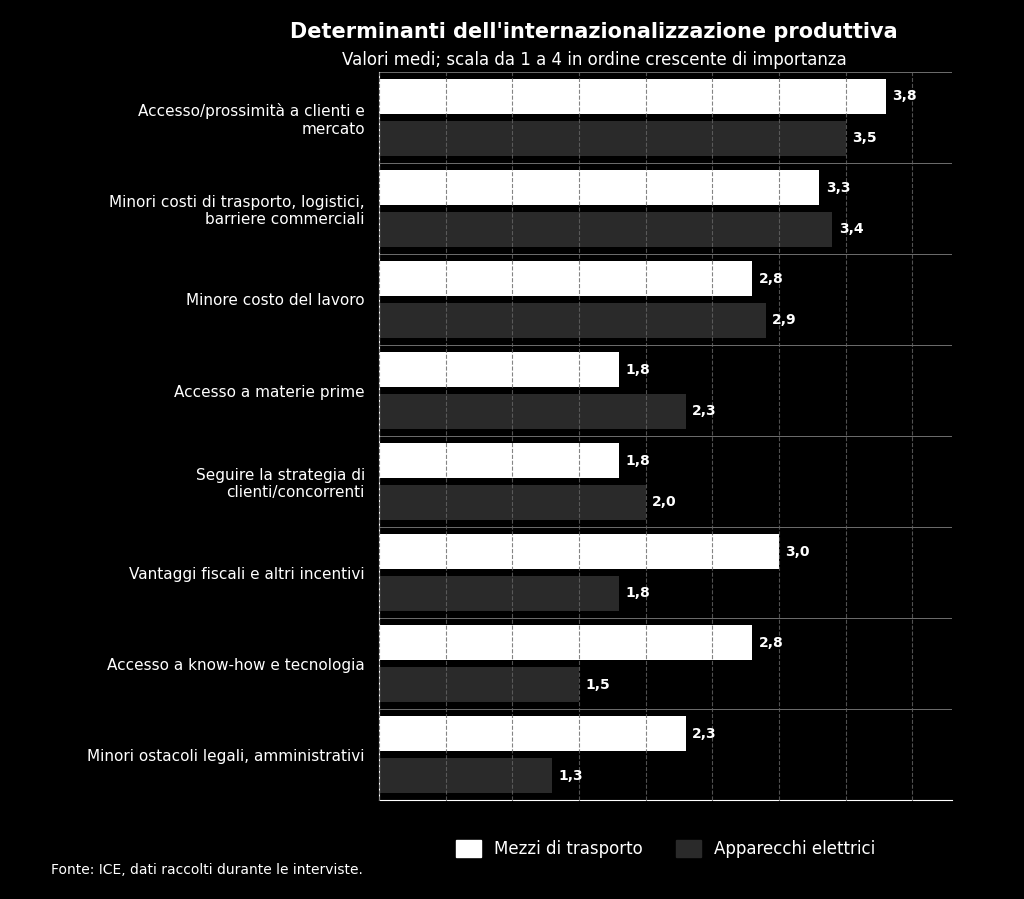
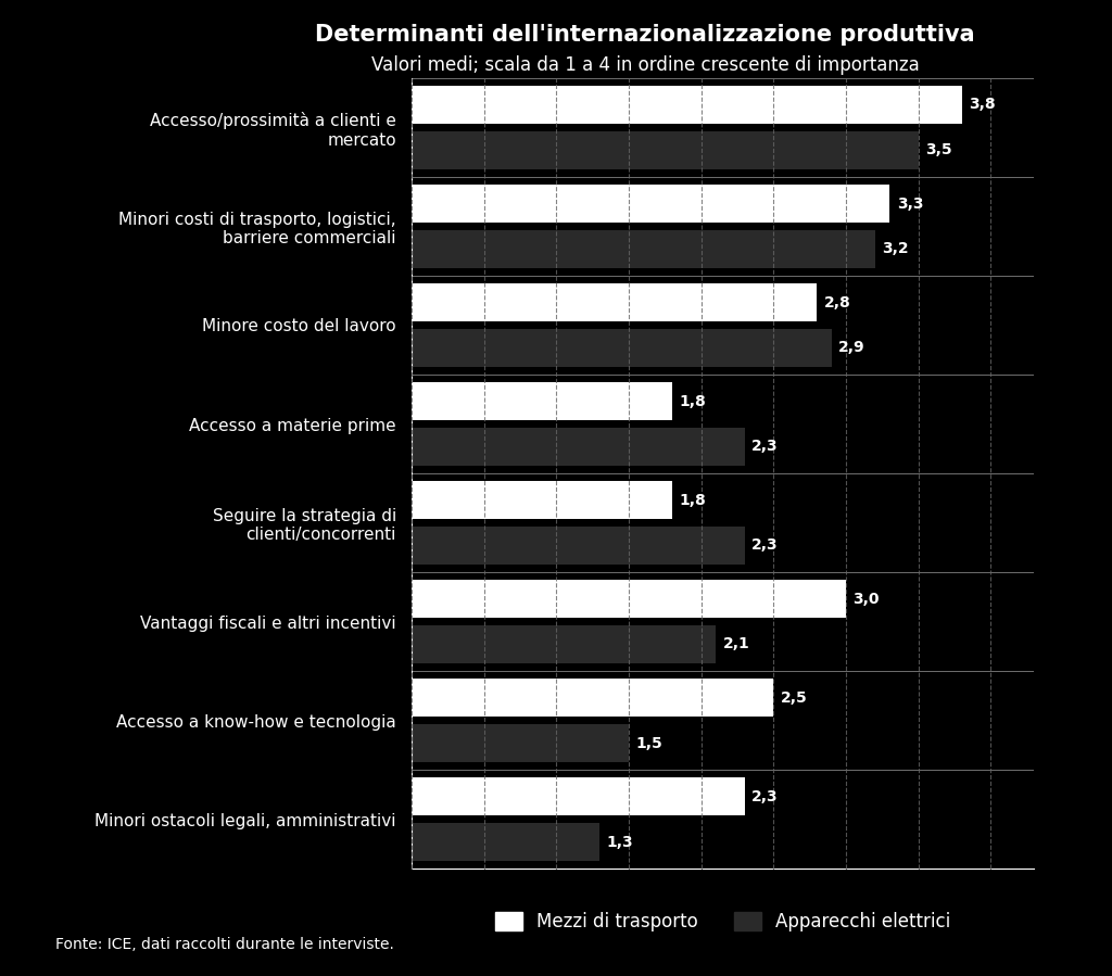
Apparecchi elettrici/Minori costi di trasporto, logistici, barriere commerciali: 3,4 -> 3,2
Apparecchi elettrici/Seguire la strategia di clienti/concorrenti: 2,0 -> 2,3
Apparecchi elettrici/Vantaggi fiscali e altri incentivi: 1,8 -> 2,1
Mezzi di trasporto/Accesso a know-how e tecnologia: 2,8 -> 2,5
